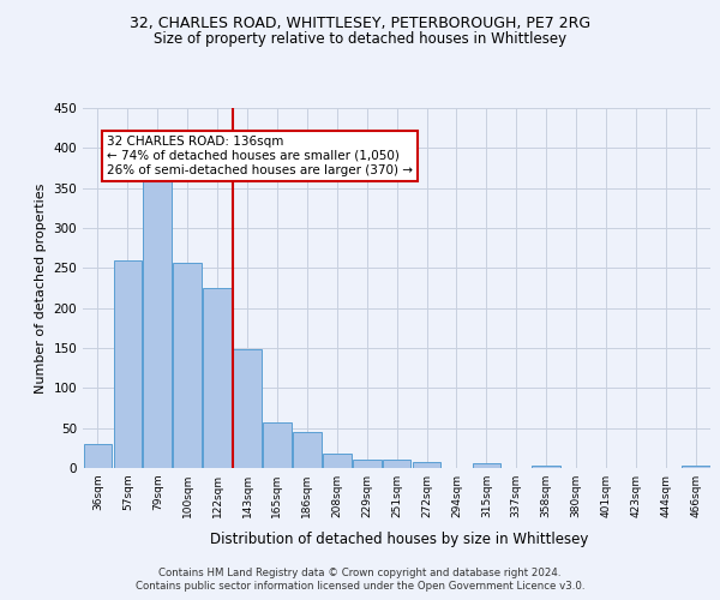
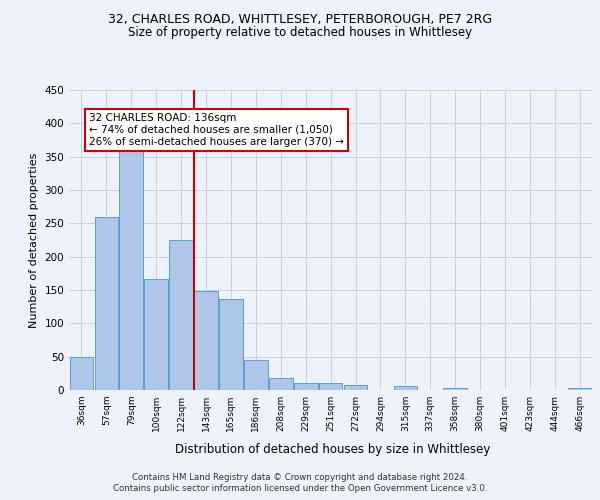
36sqm: 30 -> 50
100sqm: 256 -> 166
165sqm: 57 -> 136
